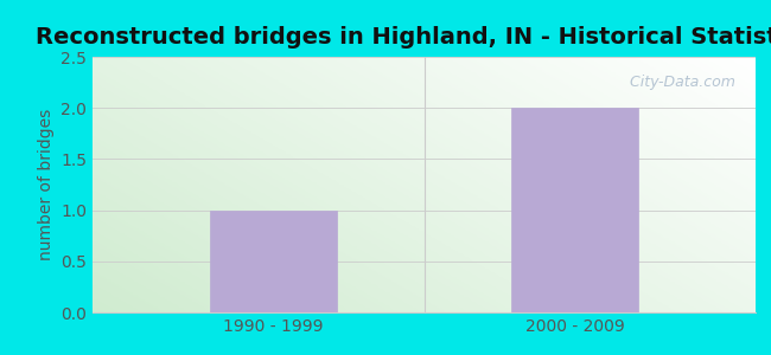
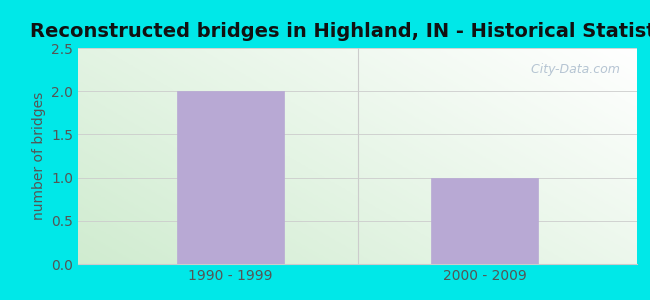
1990 - 1999: 1 -> 2
2000 - 2009: 2 -> 1
